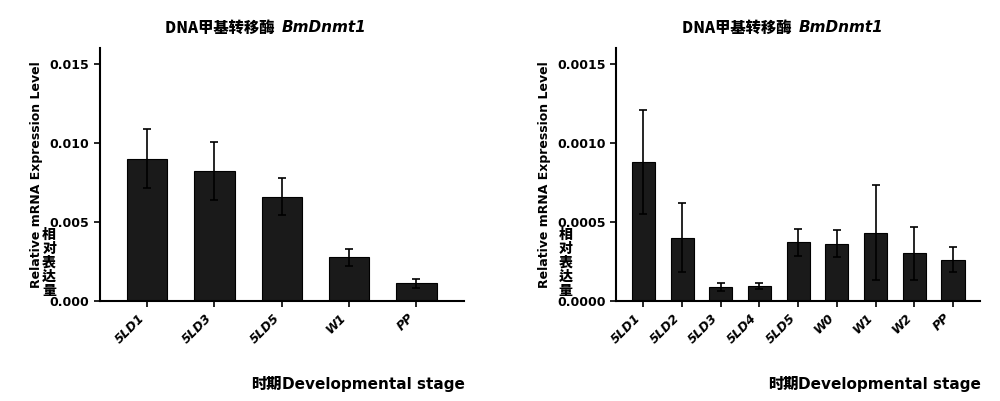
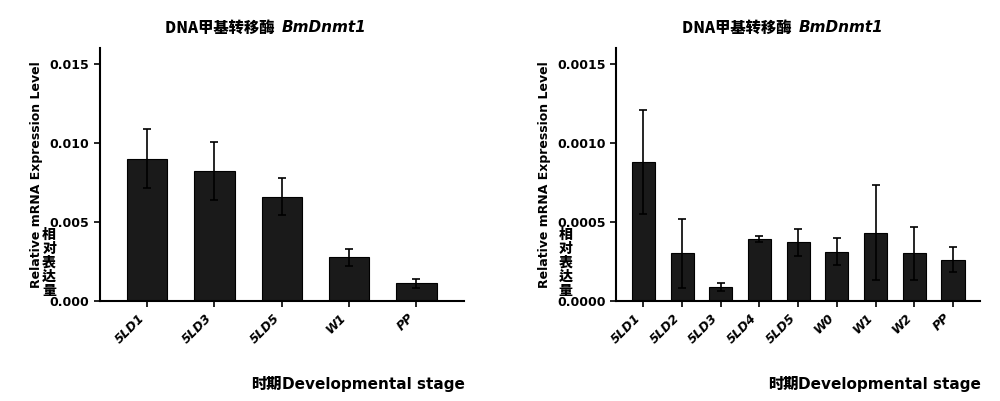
5LD2: 0.000400 -> 0.000300
5LD4: 0.000095 -> 0.000390
W0: 0.000360 -> 0.000310
